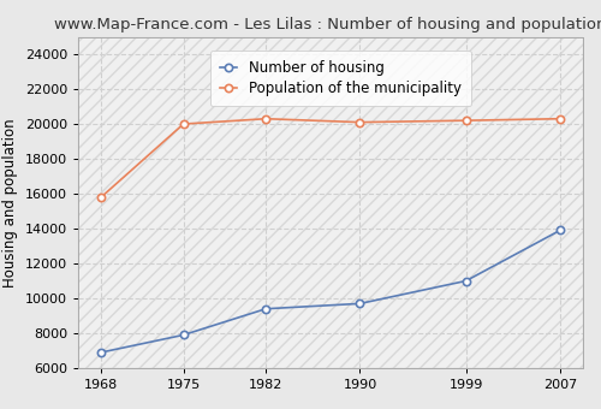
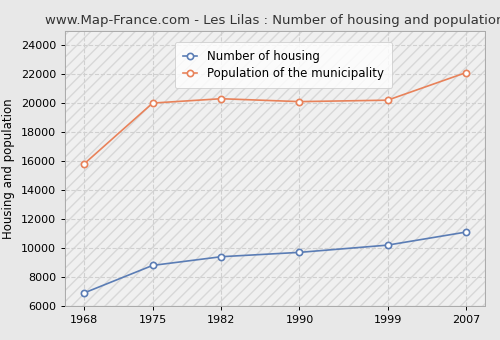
Number of housing/1975: 7900 -> 8800
Number of housing/1999: 11000 -> 10200
Number of housing/2007: 13900 -> 11100
Population of the municipality/2007: 20300 -> 22100
